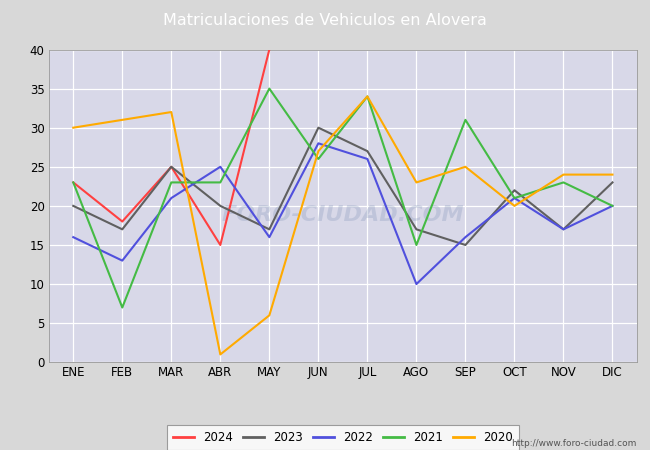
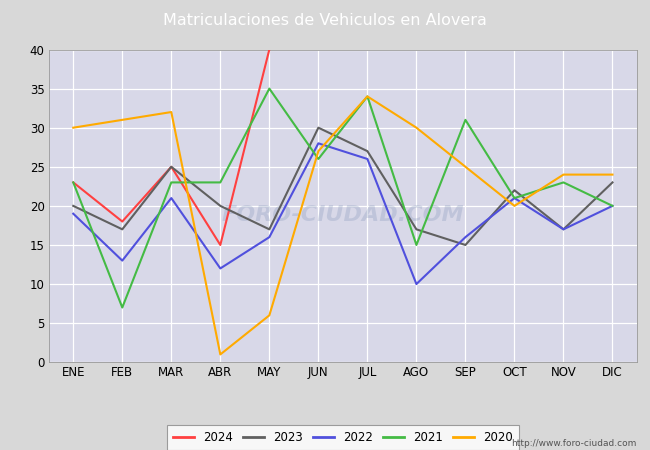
2022/ENE: 16 -> 19
2022/ABR: 25 -> 12
2020/AGO: 23 -> 30
